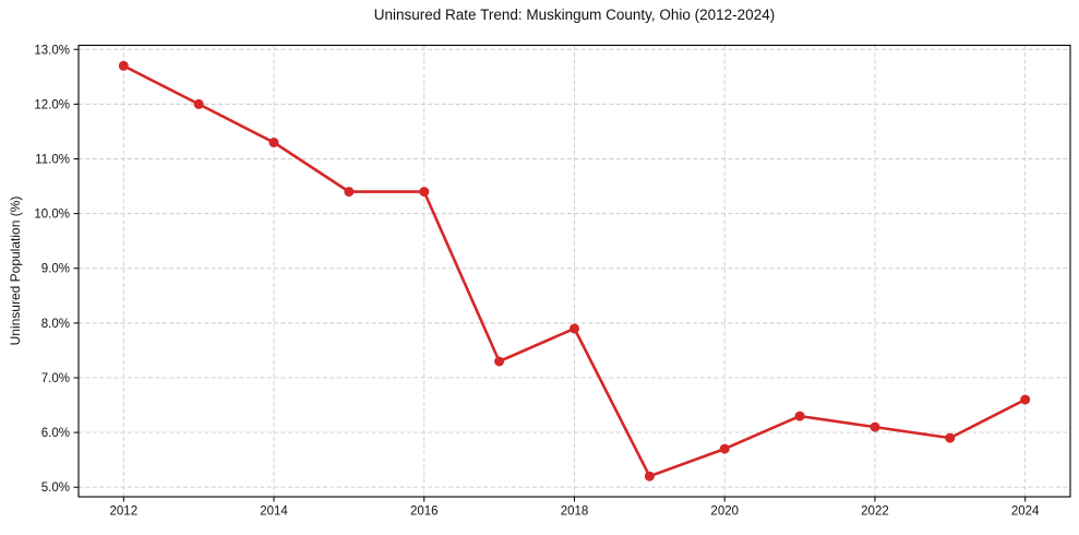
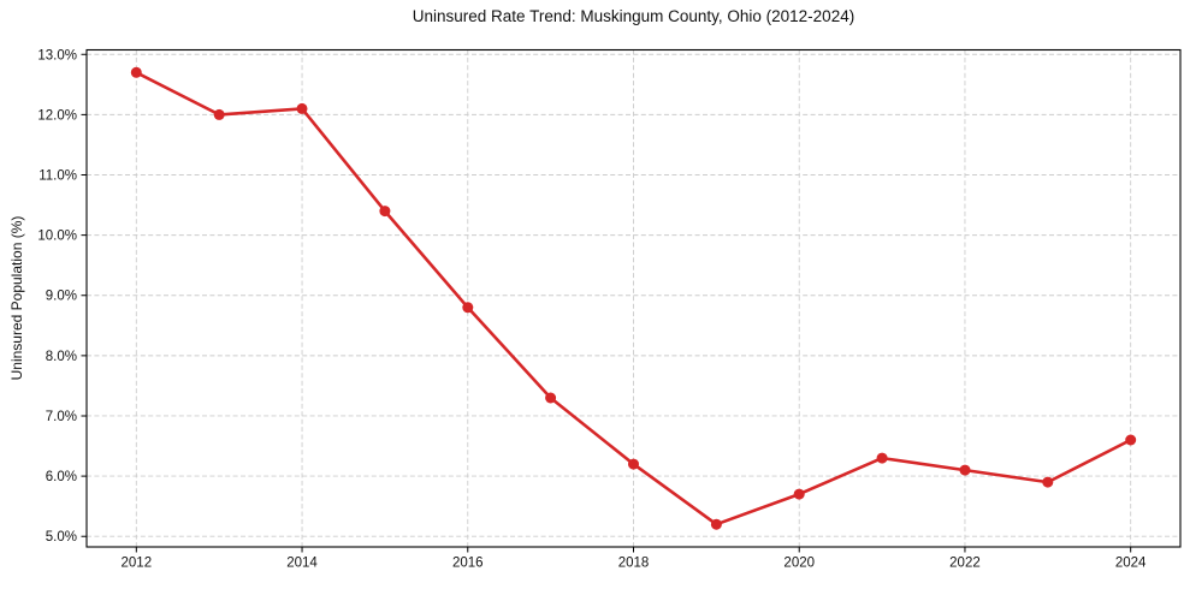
2014: 11.3% -> 12.1%
2016: 10.4% -> 8.8%
2018: 7.9% -> 6.2%
